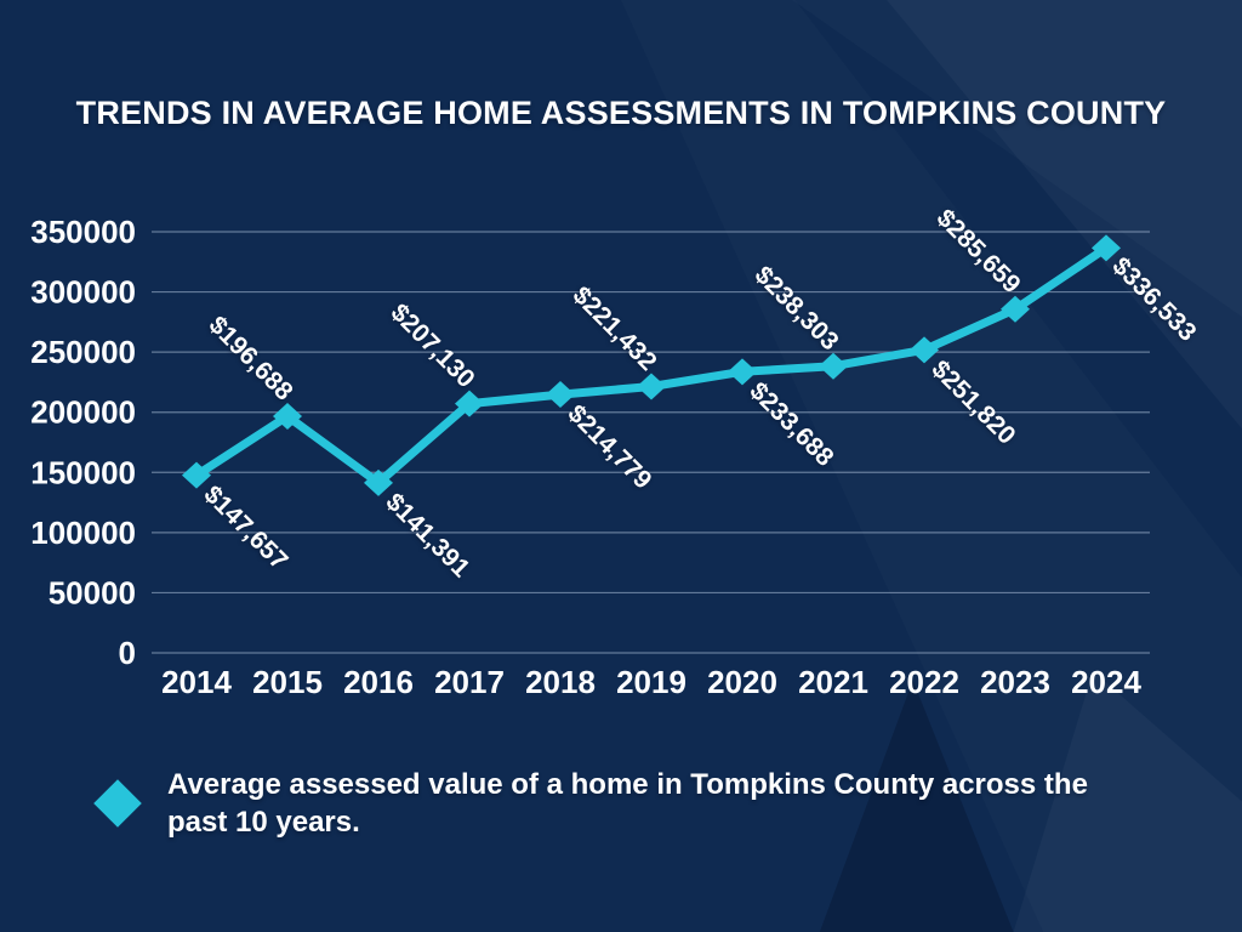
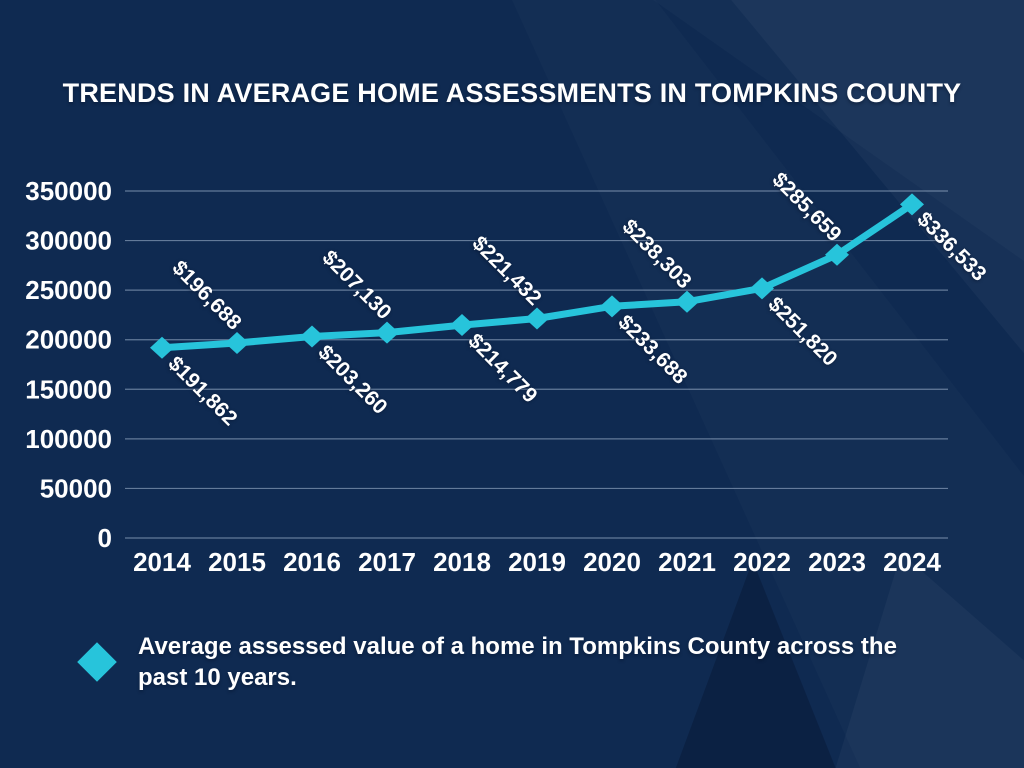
2014: $147,657 -> $191,862
2016: $141,391 -> $203,260
